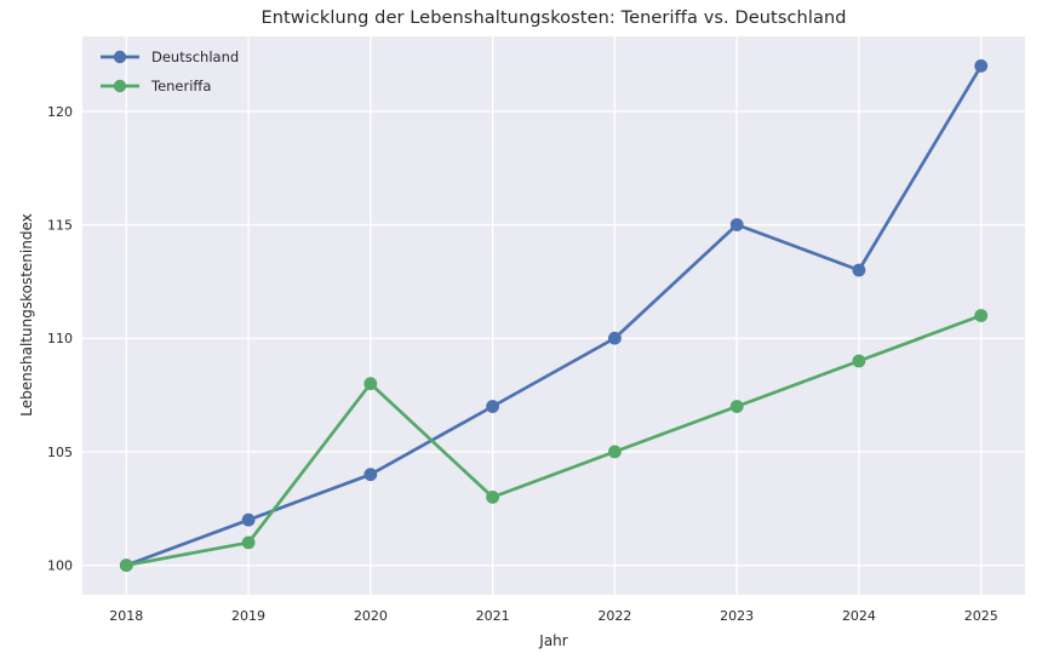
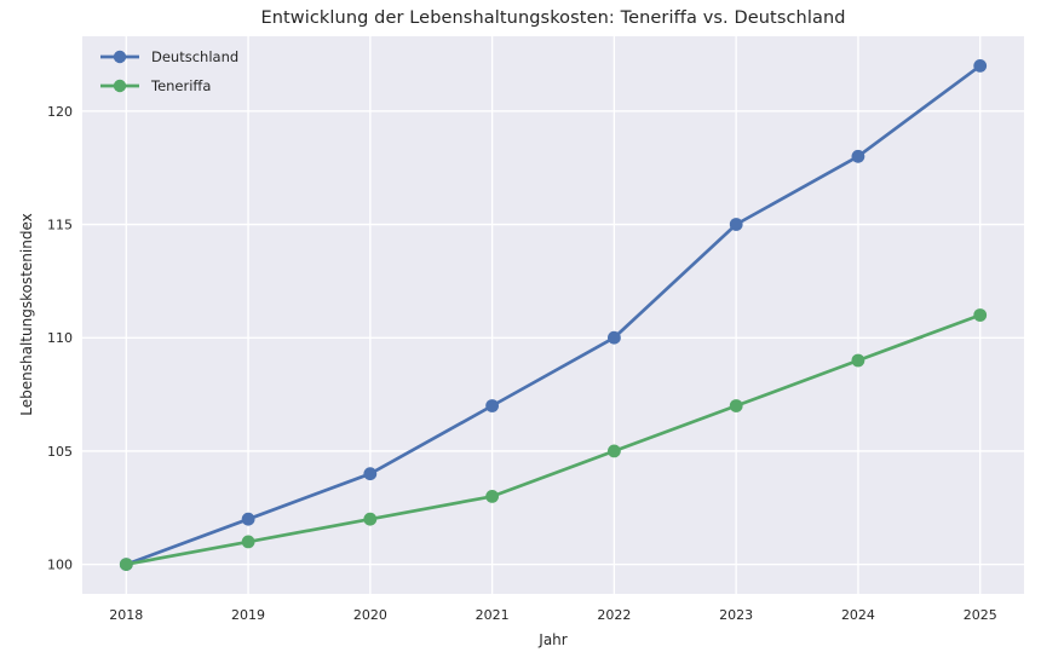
Teneriffa/2020: 108 -> 102
Deutschland/2024: 113 -> 118
